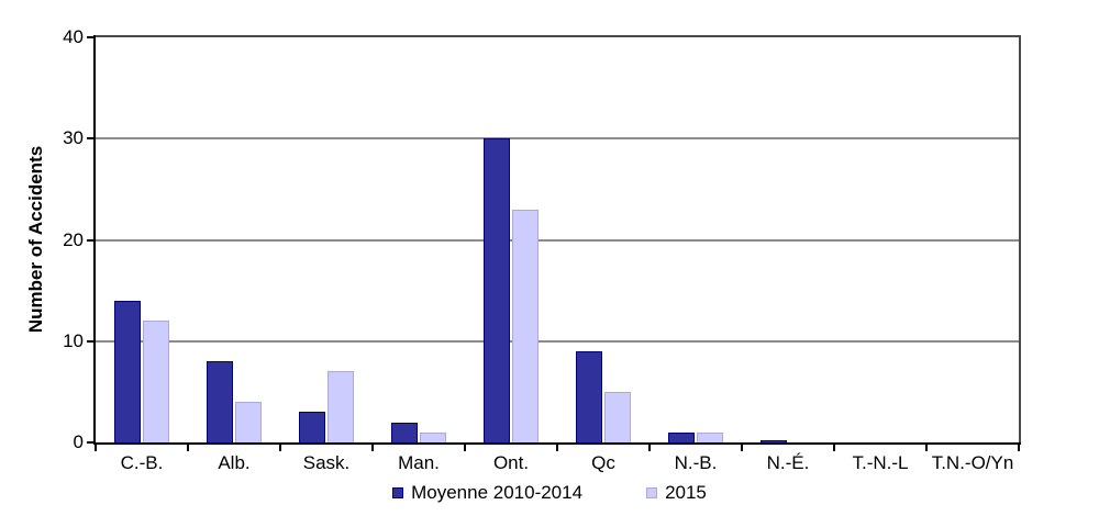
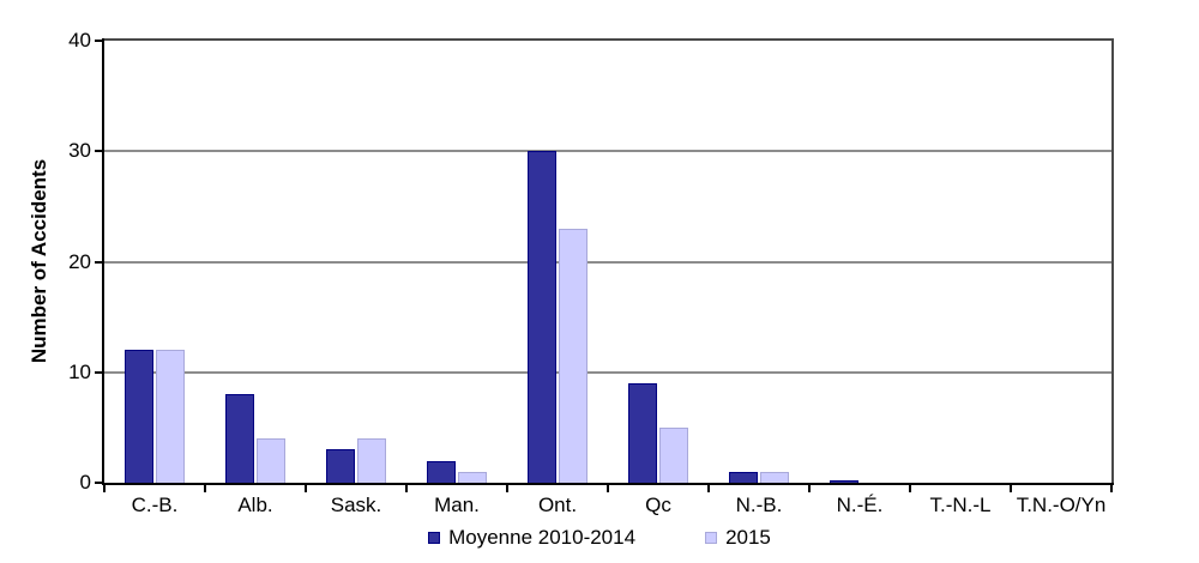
Moyenne 2010-2014/C.-B.: 14 -> 12
2015/Sask.: 7 -> 4
